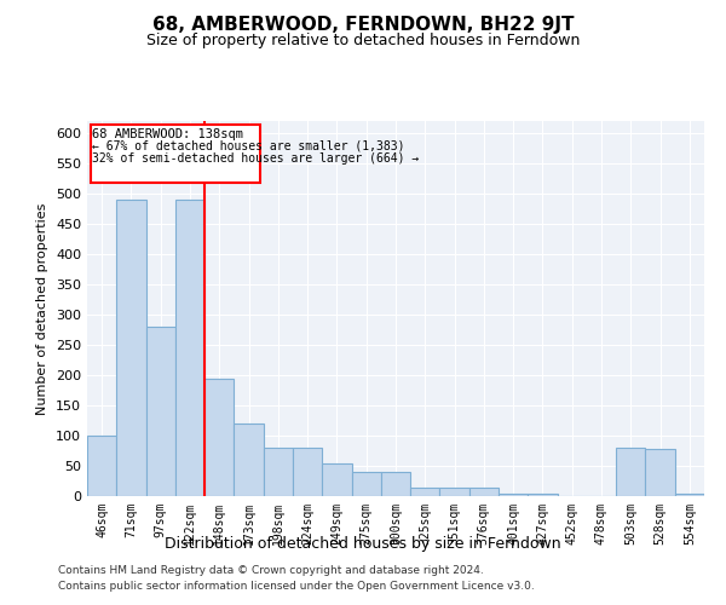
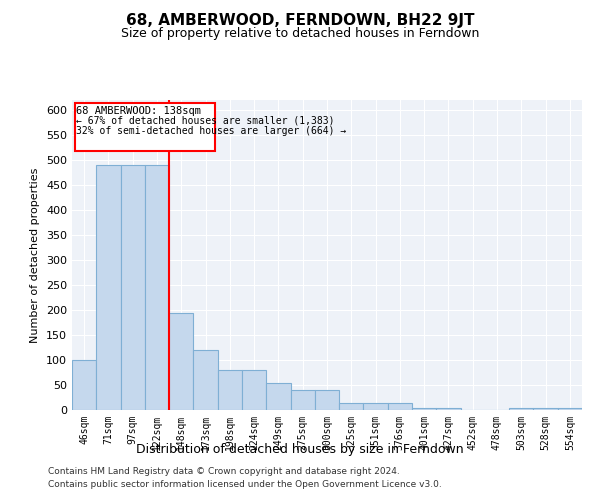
97sqm: 280 -> 490
503sqm: 80 -> 5
528sqm: 78 -> 5
